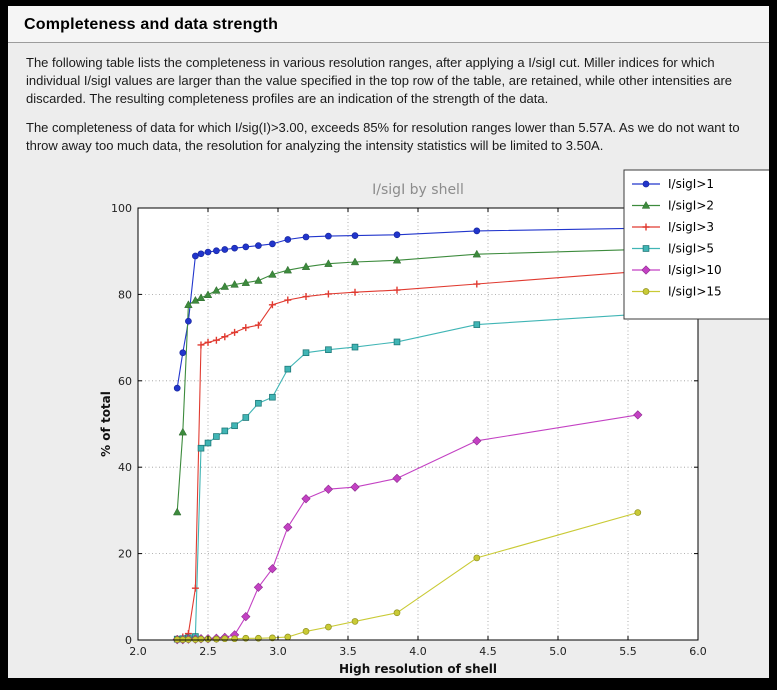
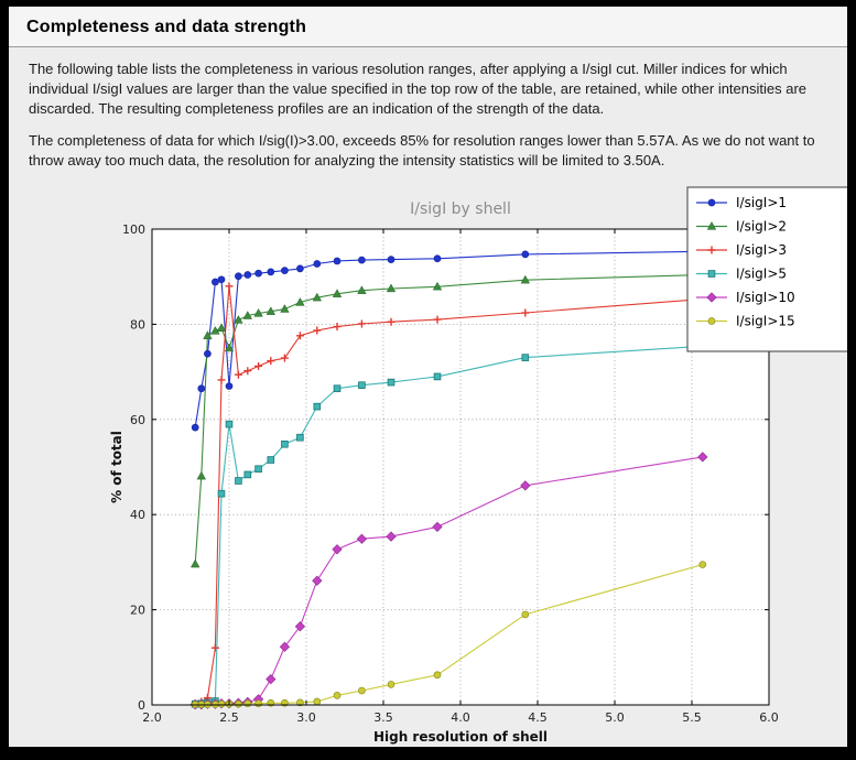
I/sigI>1/2.5: 90 -> 67
I/sigI>2/2.5: 80 -> 75
I/sigI>3/2.5: 69 -> 88
I/sigI>5/2.5: 46 -> 59
